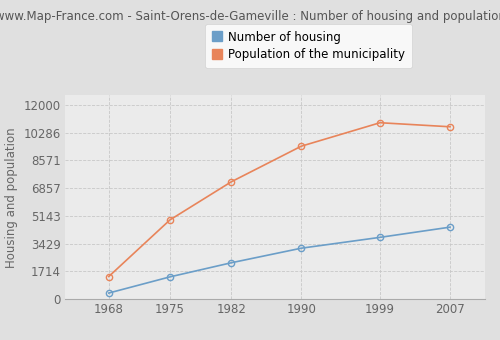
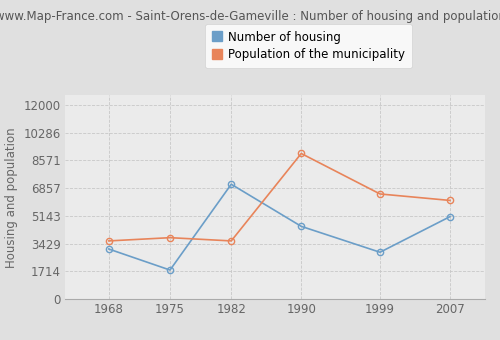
Number of housing/1968: 400 -> 3100
Population of the municipality/1968: 1400 -> 3600
Number of housing/1975: 1400 -> 1800
Population of the municipality/1975: 4900 -> 3800
Number of housing/1982: 2200 -> 7100
Population of the municipality/1982: 7200 -> 3600
Number of housing/1990: 3200 -> 4500
Population of the municipality/1990: 9400 -> 9000
Number of housing/1999: 3800 -> 2900
Population of the municipality/1999: 10900 -> 6500
Number of housing/2007: 4400 -> 5100
Population of the municipality/2007: 10600 -> 6100
